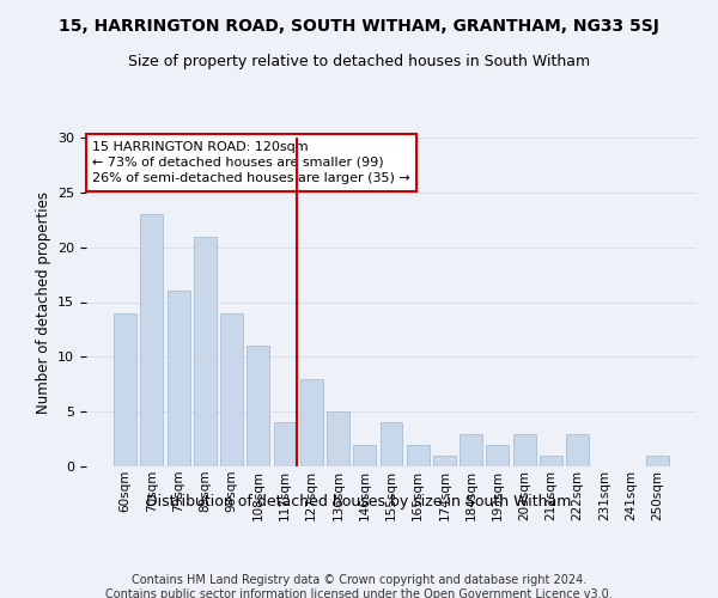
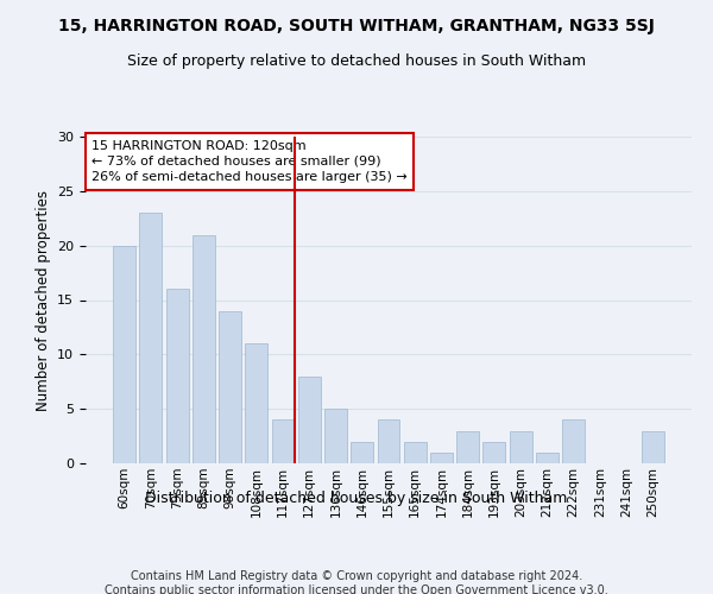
60sqm: 14 -> 20
222sqm: 3 -> 4
250sqm: 1 -> 3
